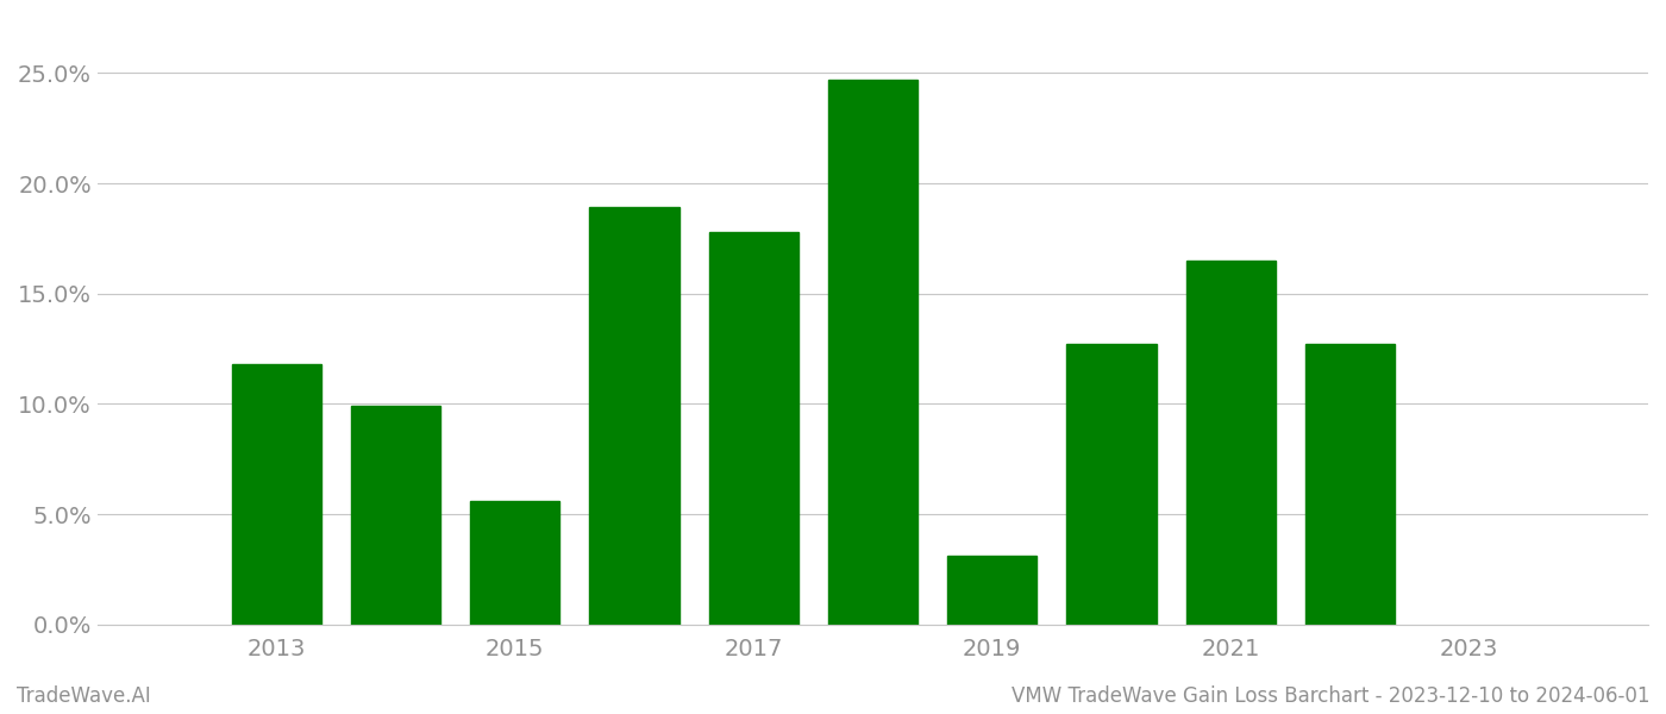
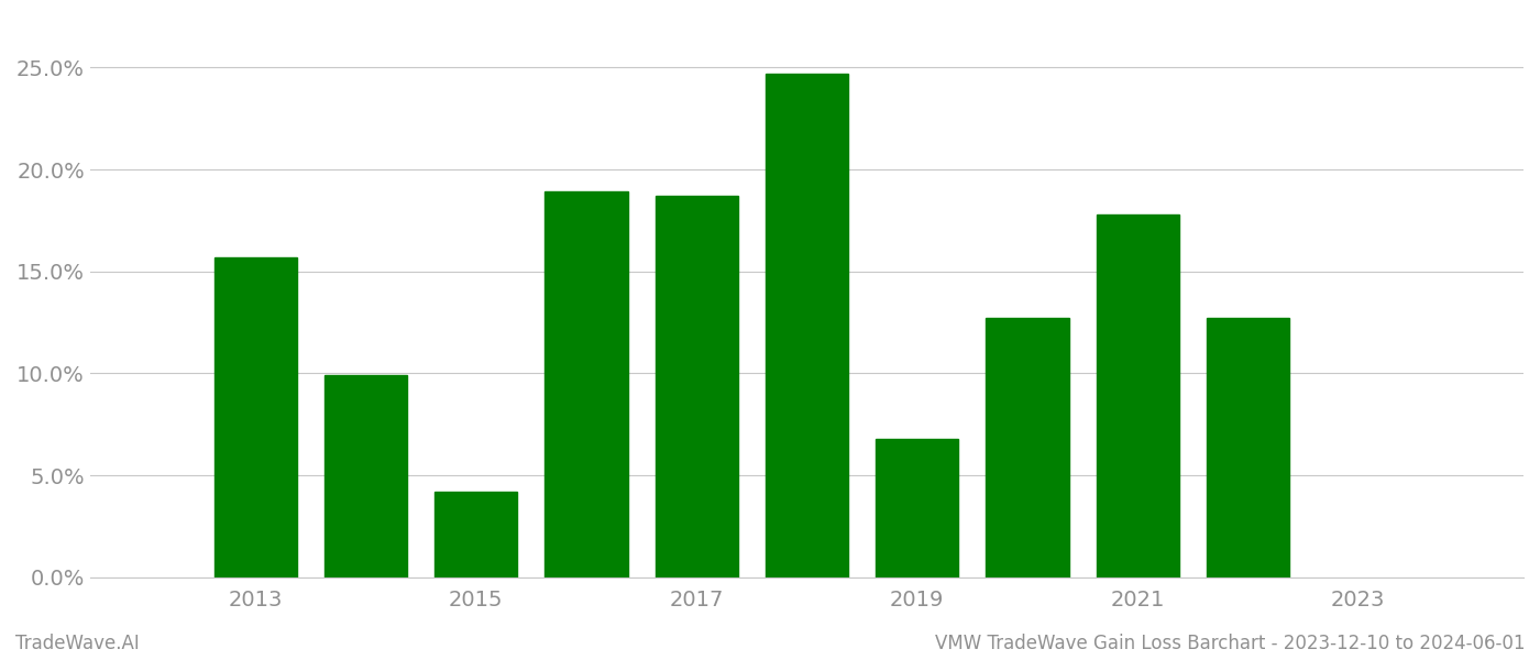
2013: 11.8% -> 15.7%
2015: 5.6% -> 4.2%
2017: 17.8% -> 18.7%
2019: 3.1% -> 6.8%
2021: 16.5% -> 17.8%
